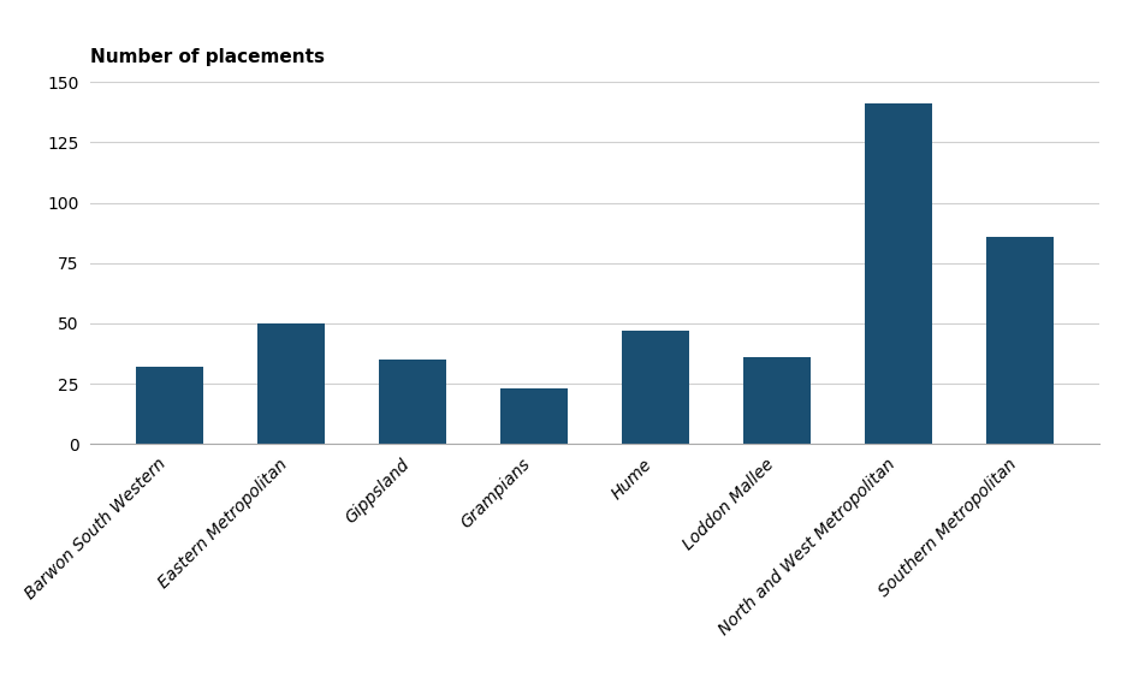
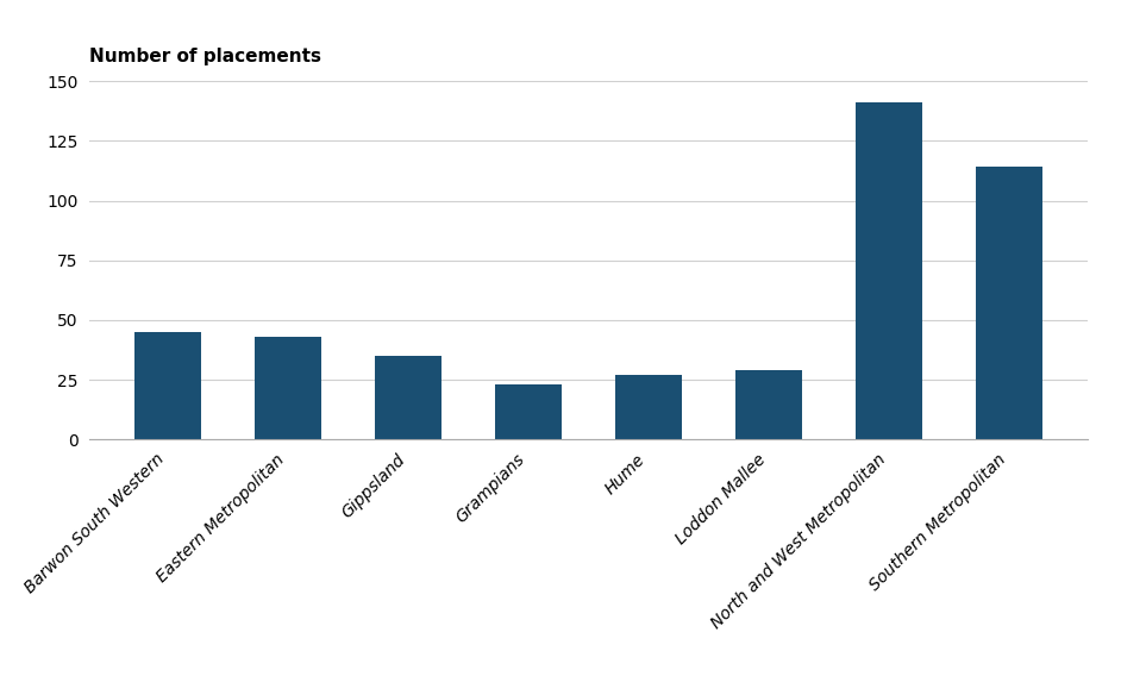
Barwon South Western: 32 -> 45
Eastern Metropolitan: 50 -> 43
Hume: 47 -> 27
Loddon Mallee: 36 -> 29
Southern Metropolitan: 86 -> 114
